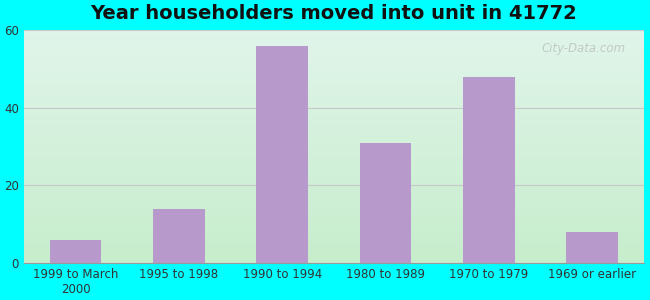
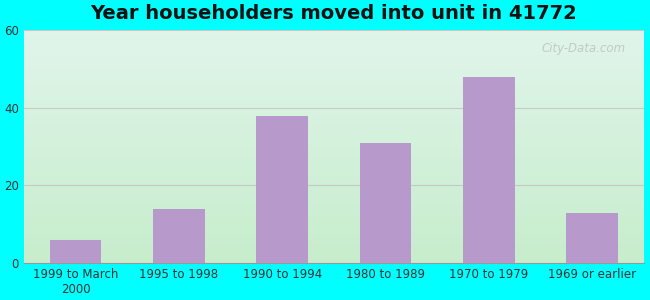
1990 to 1994: 56 -> 38
1969 or earlier: 8 -> 13
